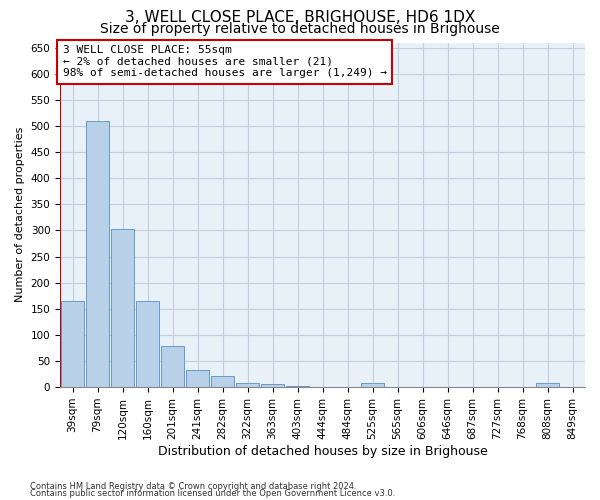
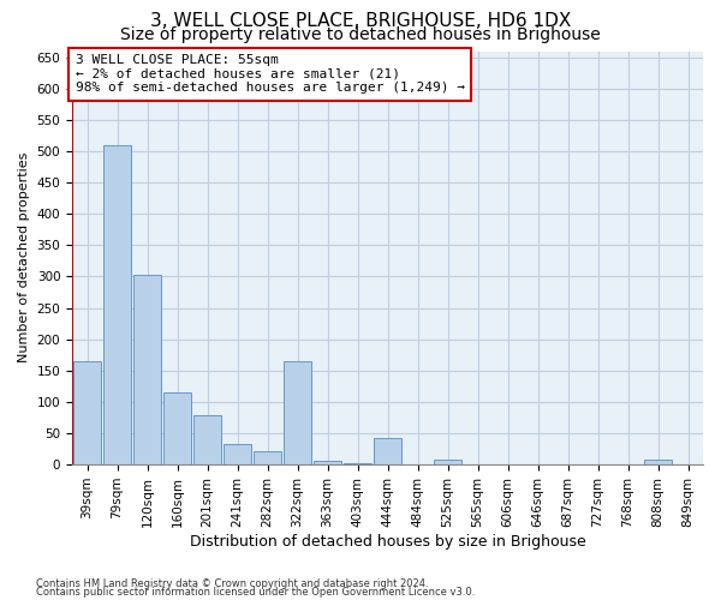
160sqm: 165 -> 116
322sqm: 7 -> 164
444sqm: 1 -> 42
